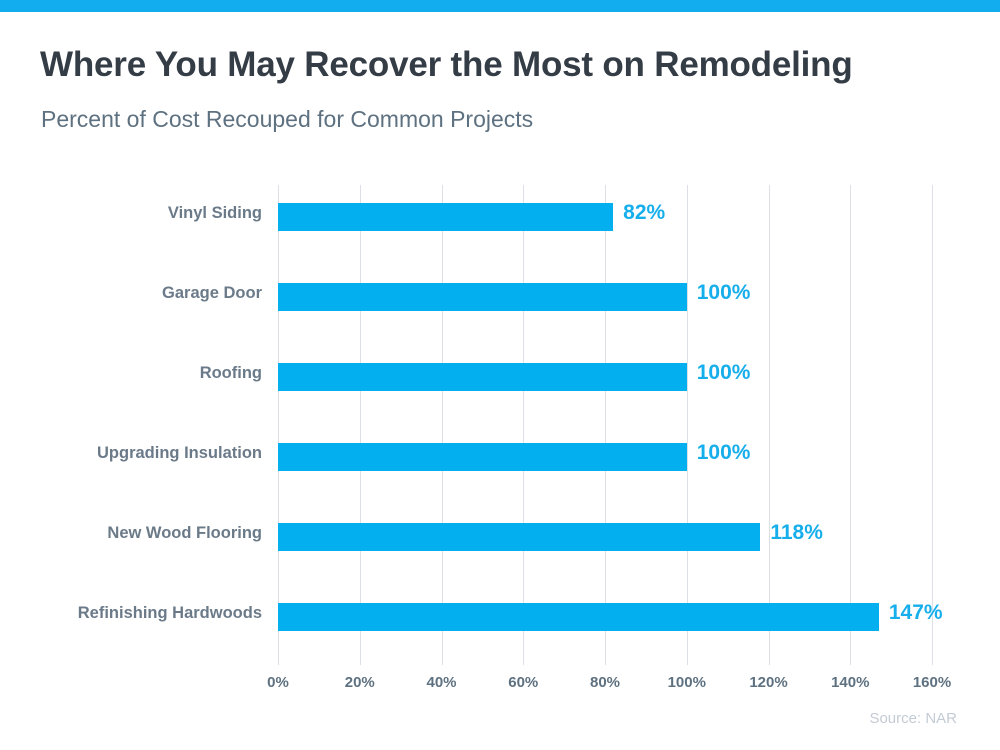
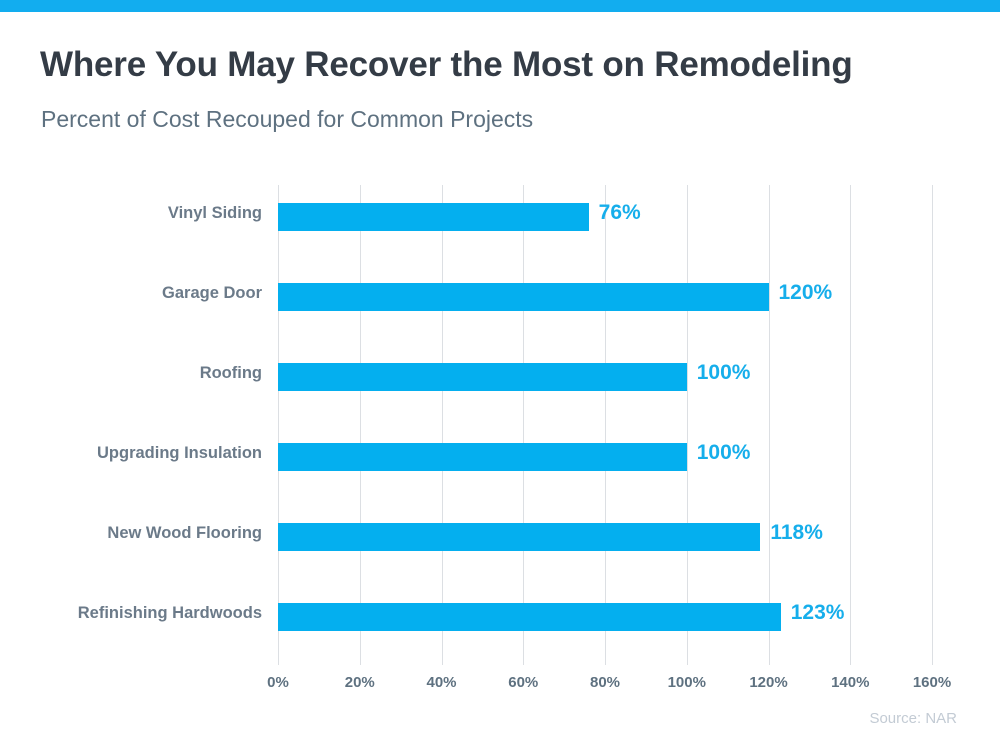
Vinyl Siding: 82% -> 76%
Garage Door: 100% -> 120%
Refinishing Hardwoods: 147% -> 123%
